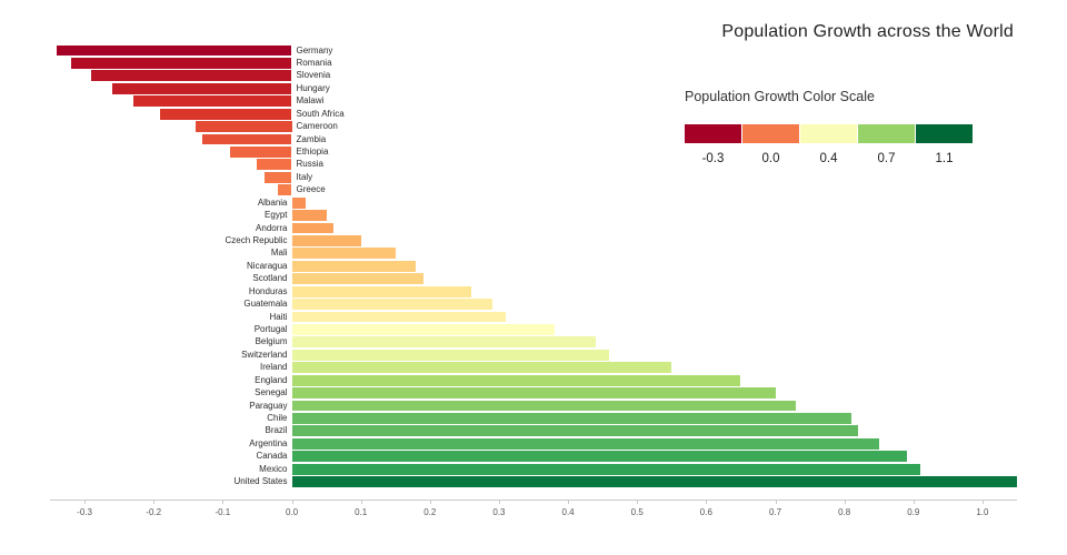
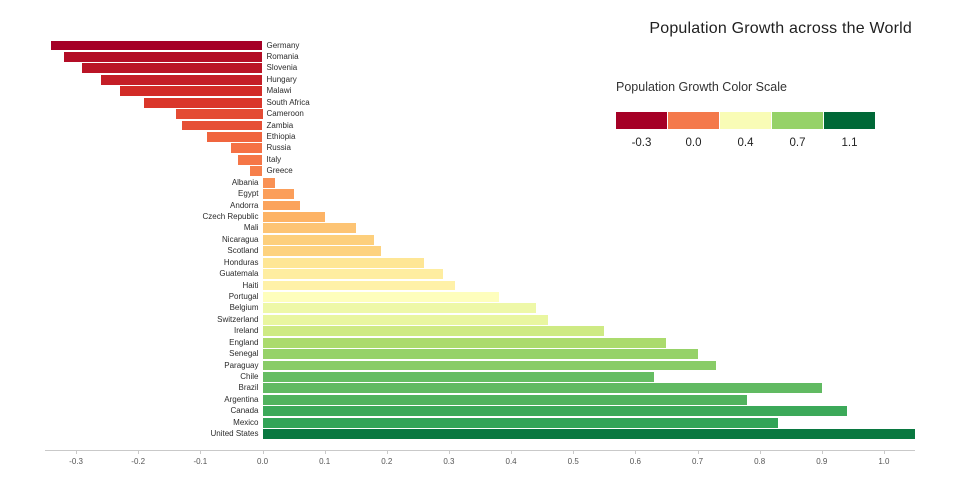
Chile: 0.81 -> 0.63
Brazil: 0.82 -> 0.90
Argentina: 0.85 -> 0.78
Canada: 0.89 -> 0.94
Mexico: 0.91 -> 0.83
